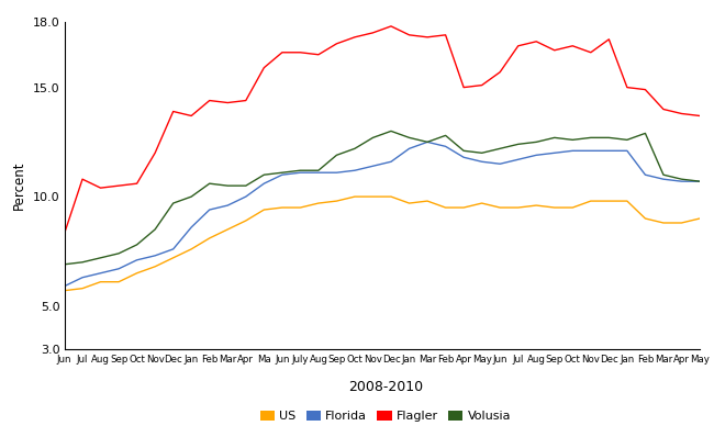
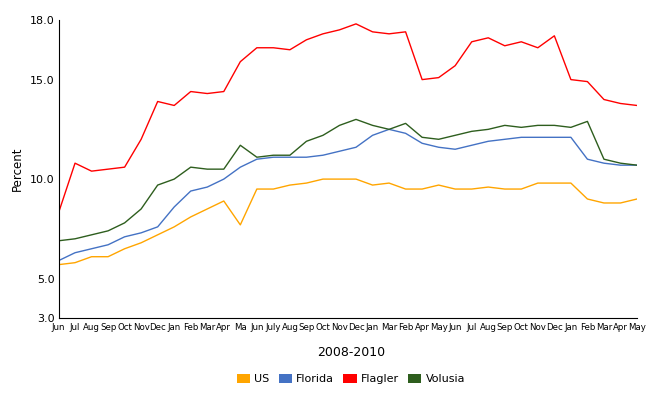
US/Ma: 9.4 -> 7.7
Volusia/Ma: 11.0 -> 11.7
